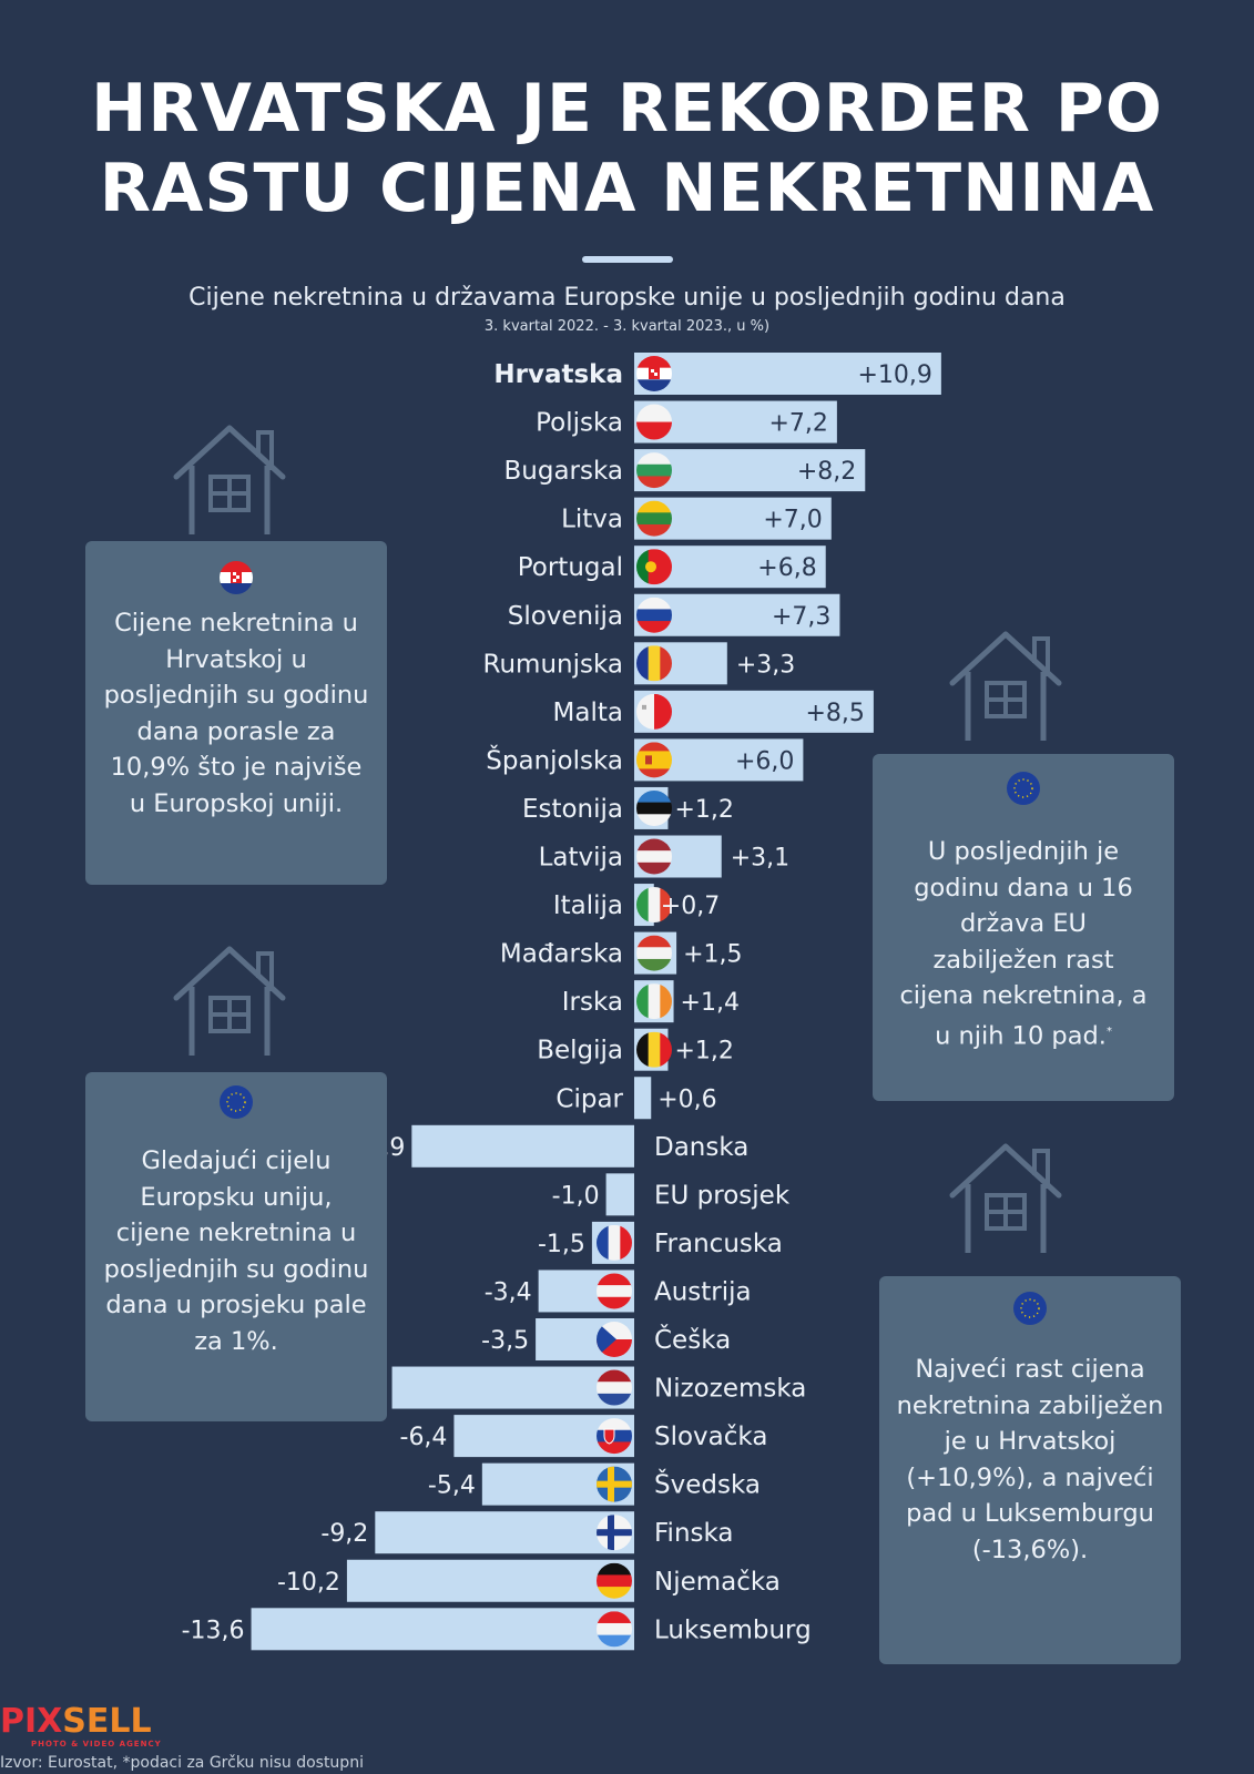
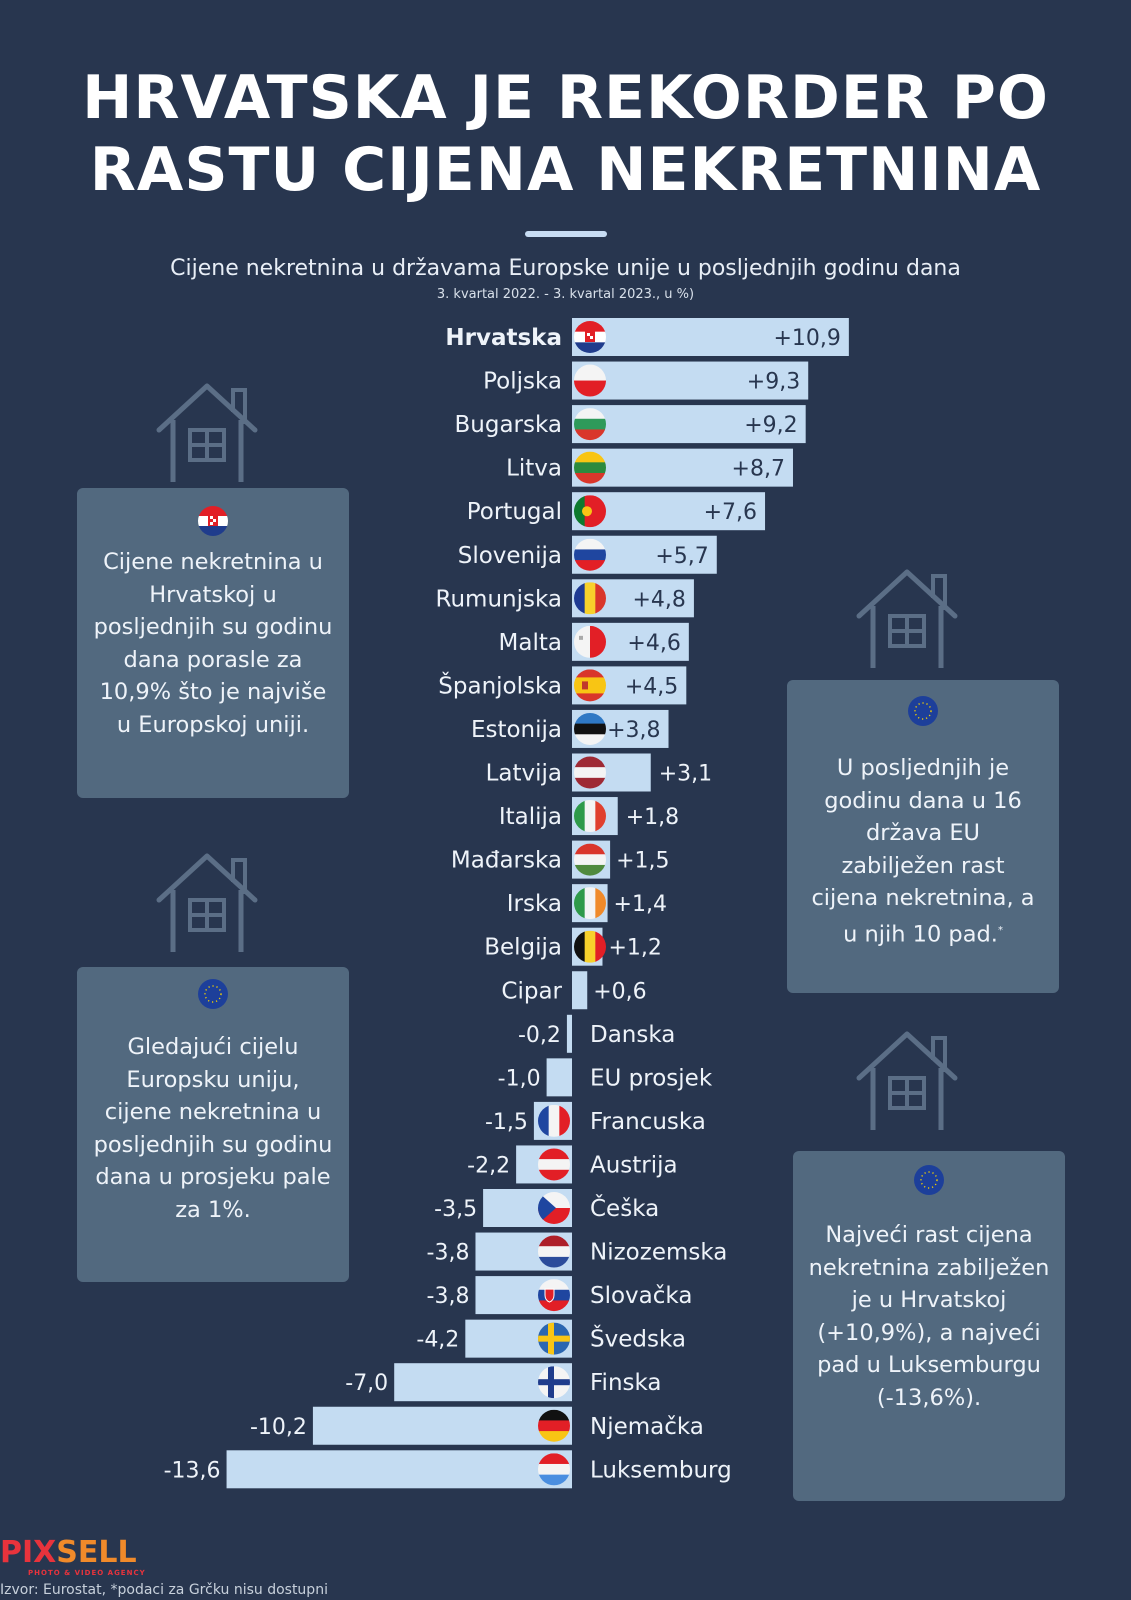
Poljska: +7,2 -> +9,3
Bugarska: +8,2 -> +9,2
Litva: +7,0 -> +8,7
Portugal: +6,8 -> +7,6
Slovenija: +7,3 -> +5,7
Rumunjska: +3,3 -> +4,8
Malta: +8,5 -> +4,6
Španjolska: +6,0 -> +4,5
Estonija: +1,2 -> +3,8
Italija: +0,7 -> +1,8
Danska: -7,9 -> -0,2
Austrija: -3,4 -> -2,2
Nizozemska: -8,6 -> -3,8
Slovačka: -6,4 -> -3,8
Švedska: -5,4 -> -4,2
Finska: -9,2 -> -7,0
